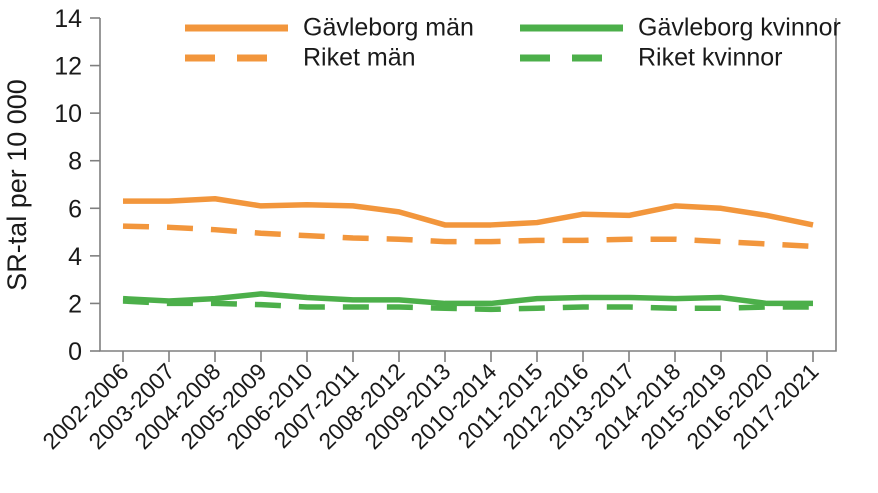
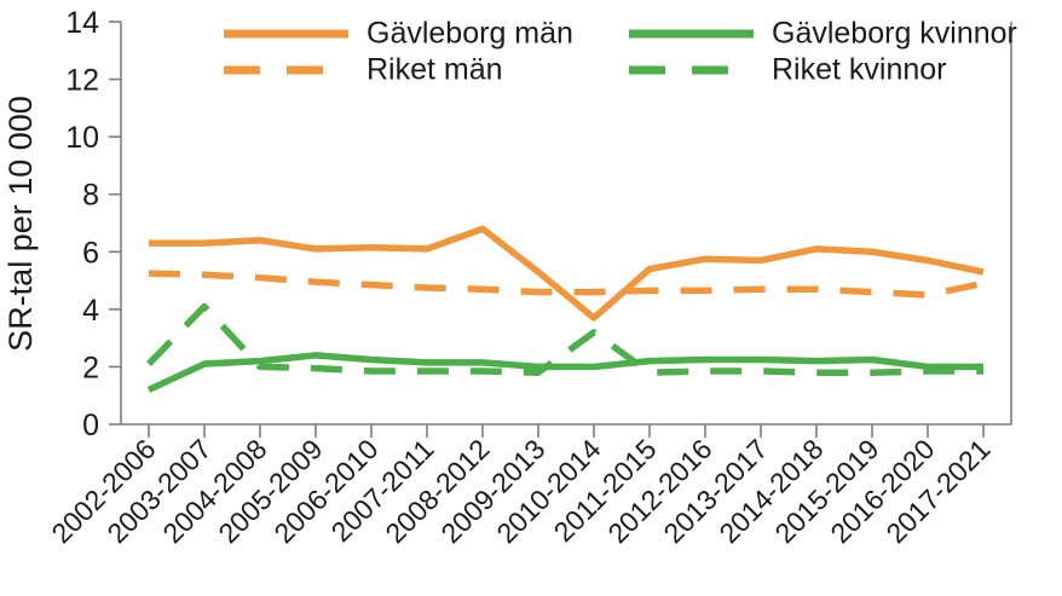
Gävleborg kvinnor/2002-2006: 2.2 -> 1.2
Riket kvinnor/2003-2007: 2.0 -> 4.1
Gävleborg män/2008-2012: 5.8 -> 6.8
Gävleborg män/2010-2014: 5.3 -> 3.7
Riket kvinnor/2010-2014: 1.8 -> 3.2
Riket män/2017-2021: 4.4 -> 4.9
